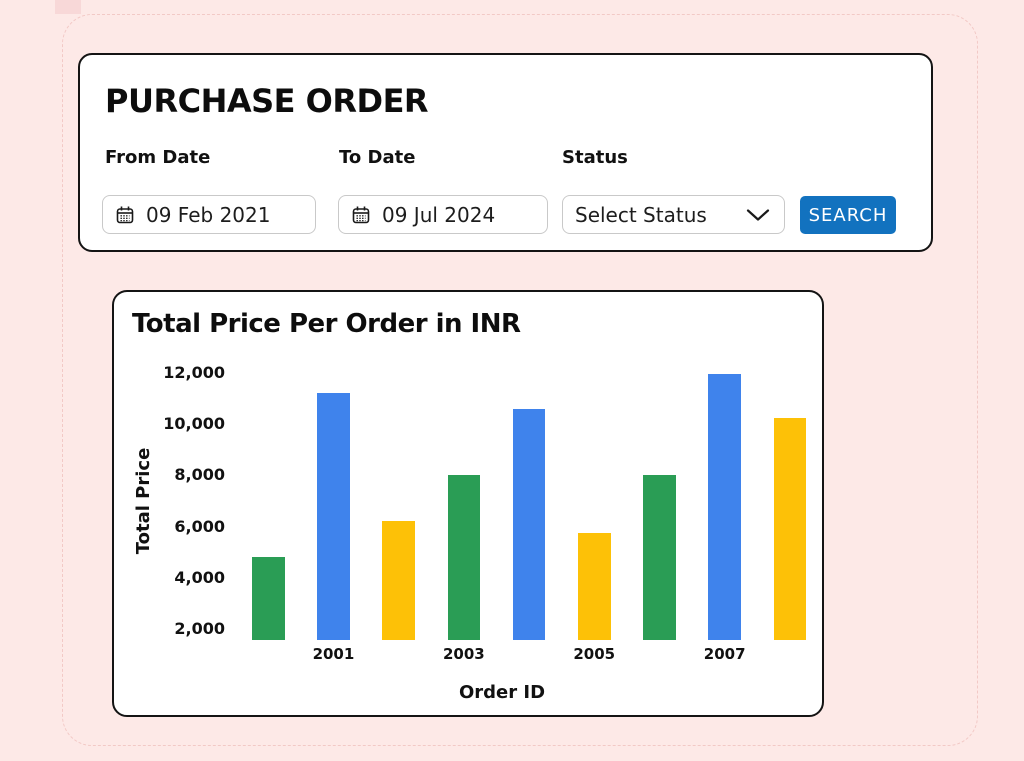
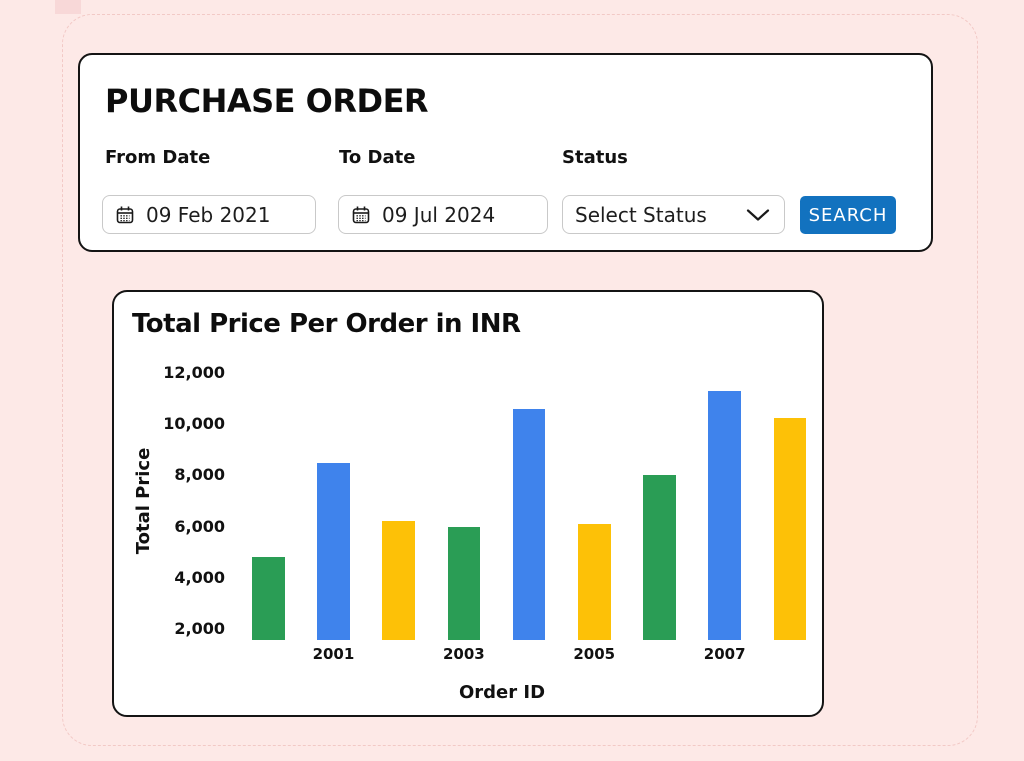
2001: 11200 -> 8500
2003: 8000 -> 6000
2005: 5800 -> 6100
2007: 12000 -> 11300
